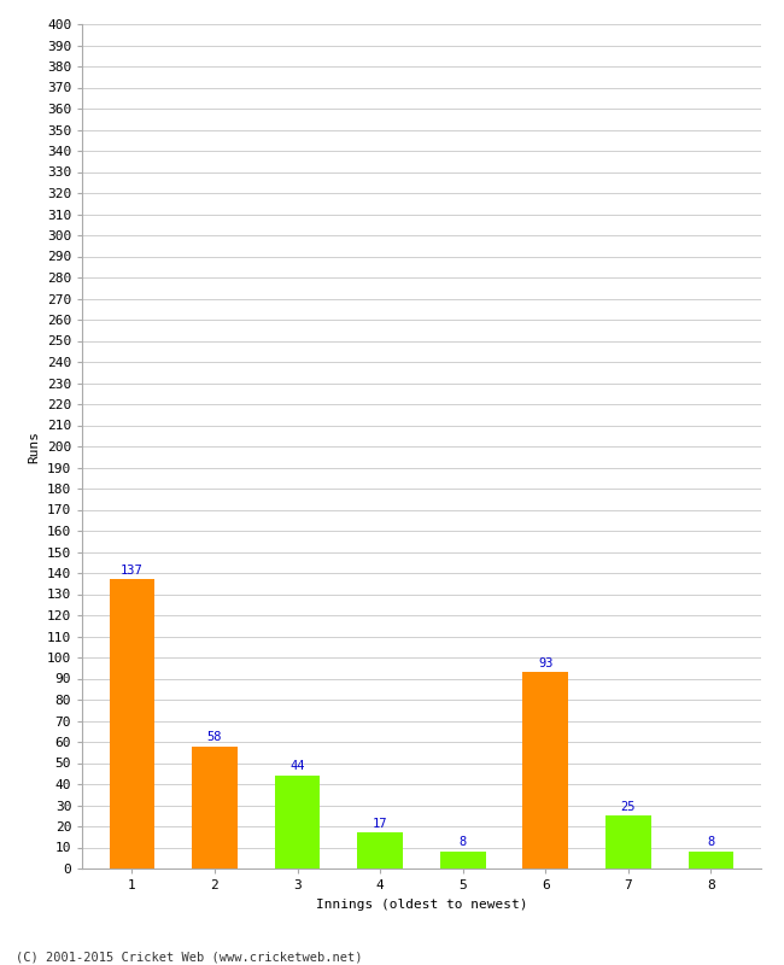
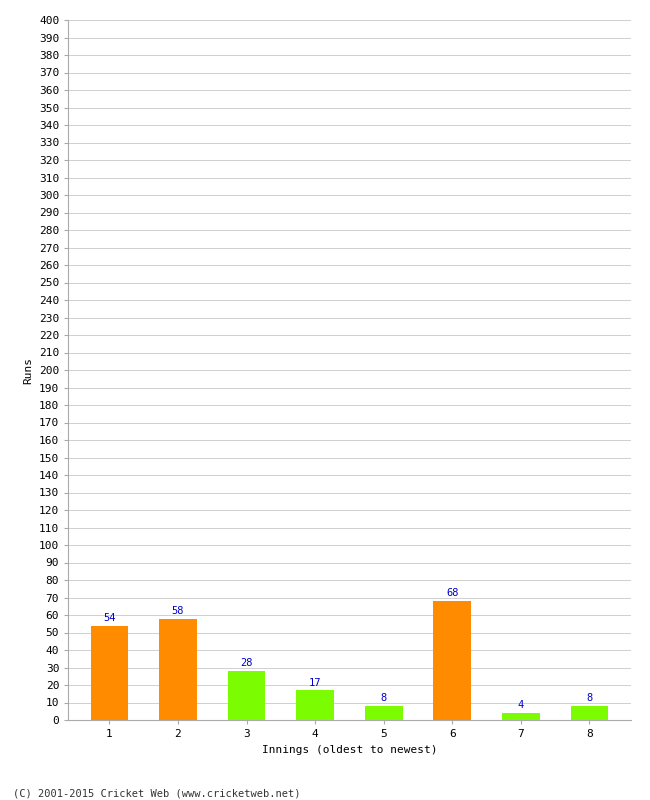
1: 137 -> 54
3: 44 -> 28
6: 93 -> 68
7: 25 -> 4
